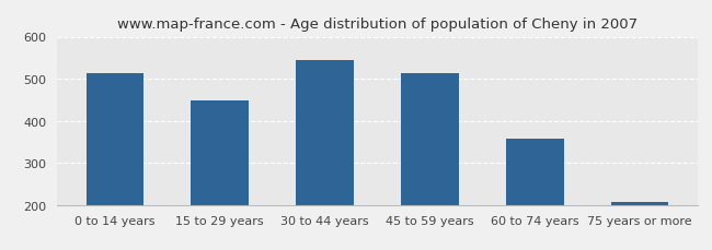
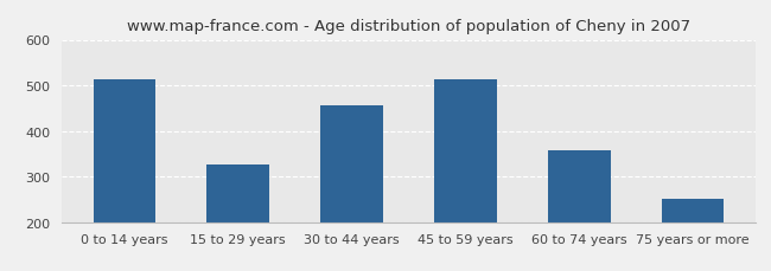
15 to 29 years: 448 -> 325
30 to 44 years: 543 -> 455
75 years or more: 208 -> 250
